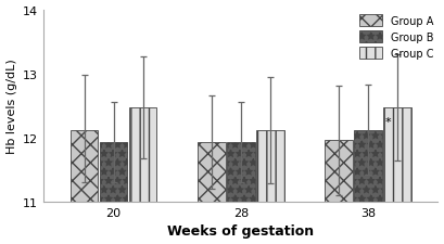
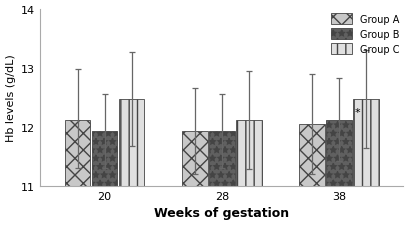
Group A/38: 11.96 -> 12.05
